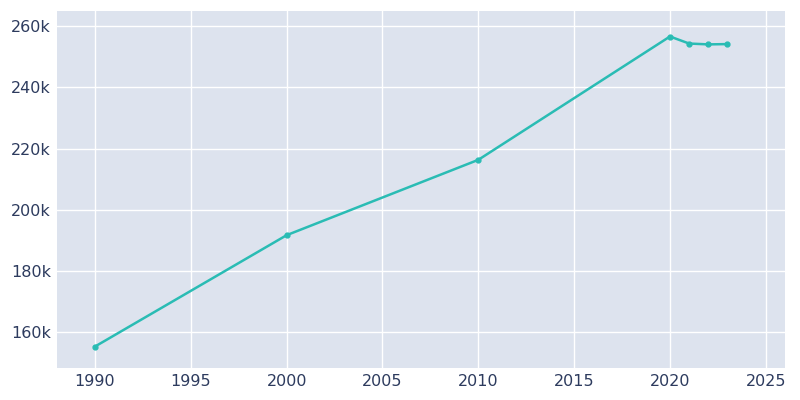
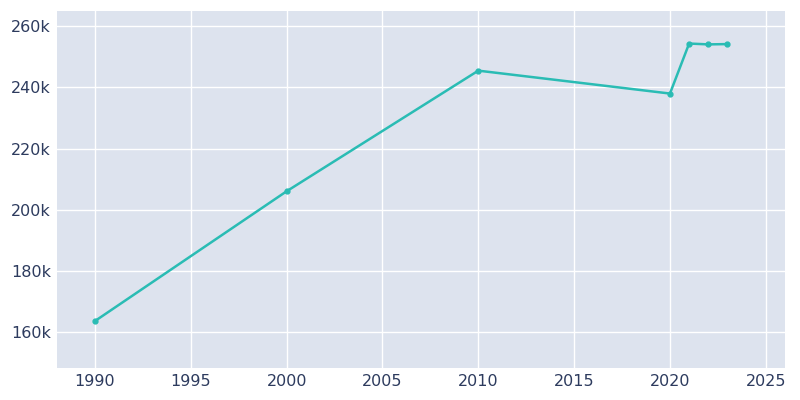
1990: 155.1k -> 163.5k
2000: 191.6k -> 206.0k
2010: 216.3k -> 245.5k
2020: 256.7k -> 238.0k
